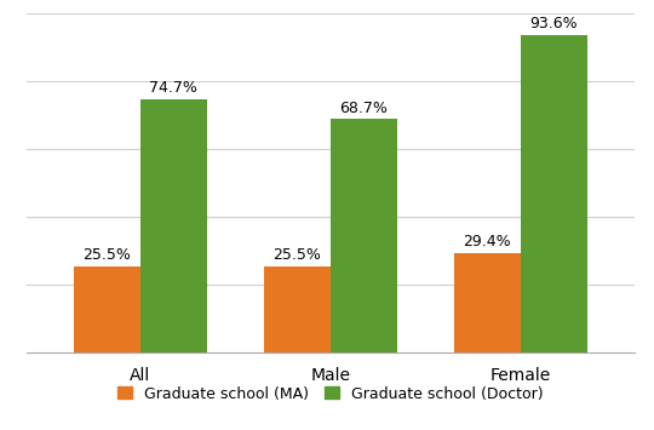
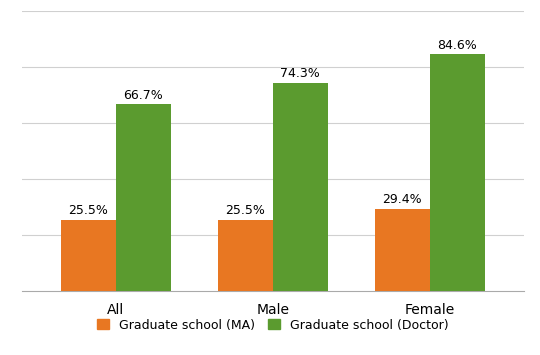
Graduate school (Doctor)/All: 74.7% -> 66.7%
Graduate school (Doctor)/Male: 68.7% -> 74.3%
Graduate school (Doctor)/Female: 93.6% -> 84.6%
